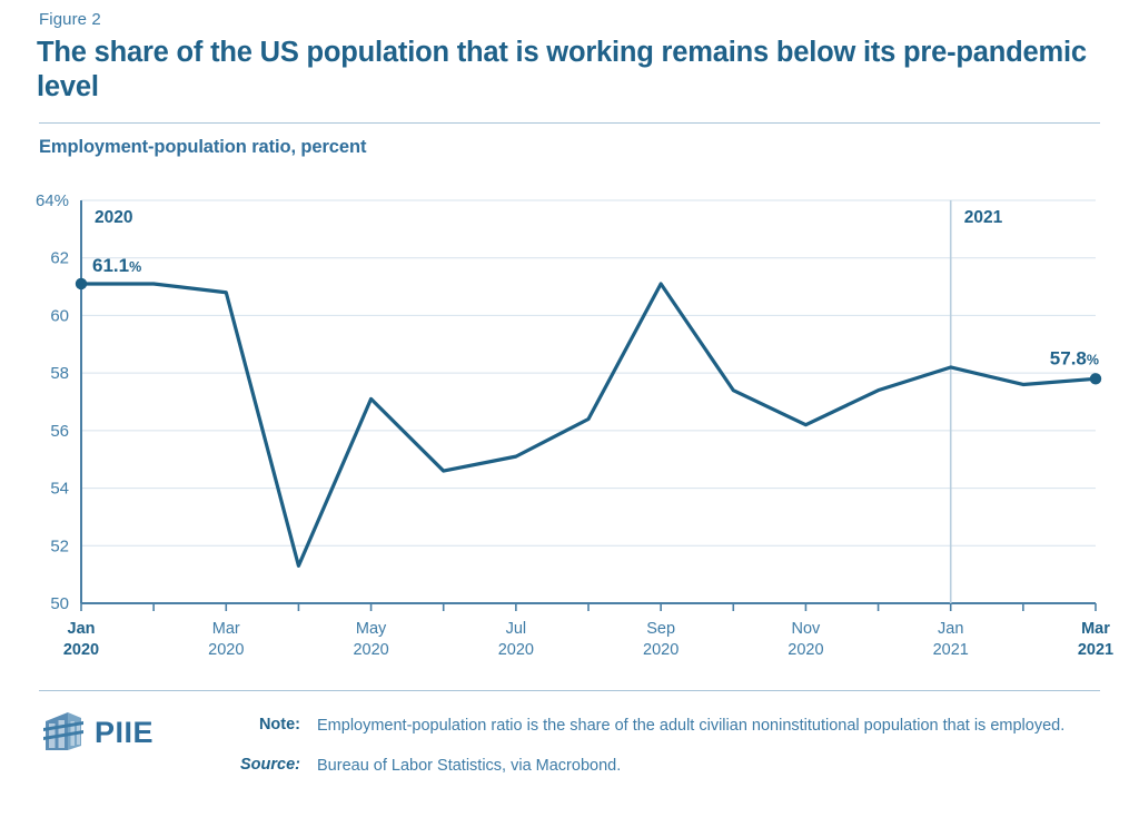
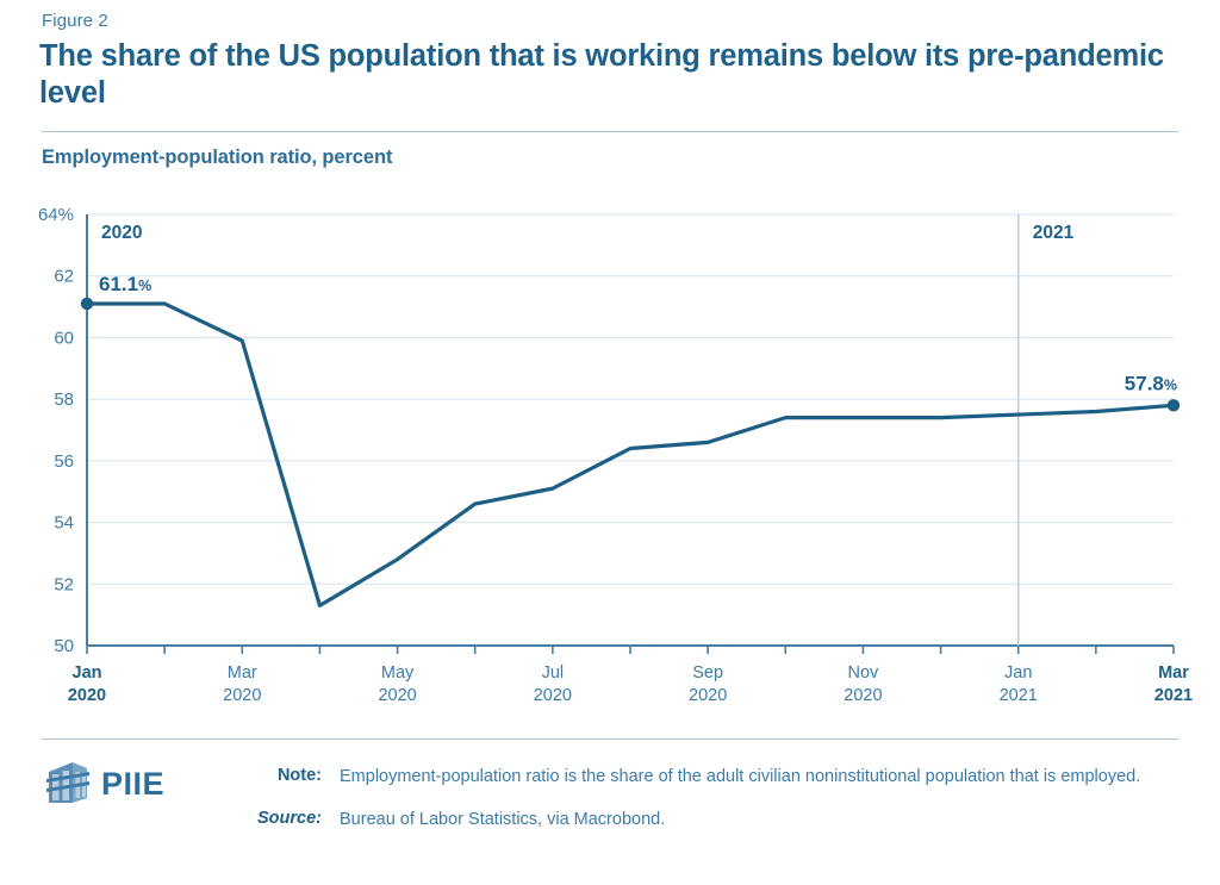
Mar 2020: 60.8% -> 59.9%
May 2020: 57.1% -> 52.8%
Sep 2020: 61.1% -> 56.6%
Nov 2020: 56.2% -> 57.4%
Jan 2021: 58.2% -> 57.5%
